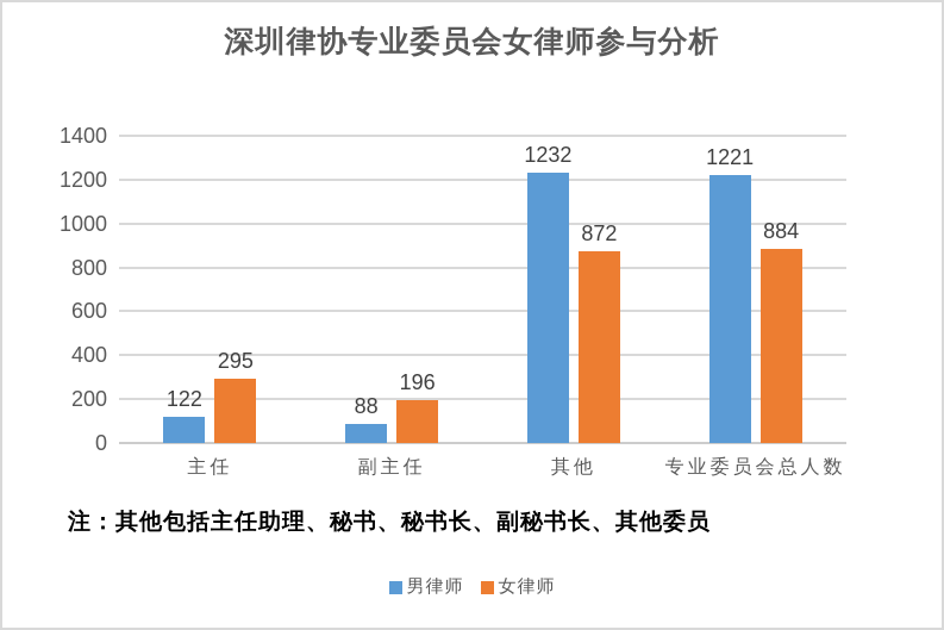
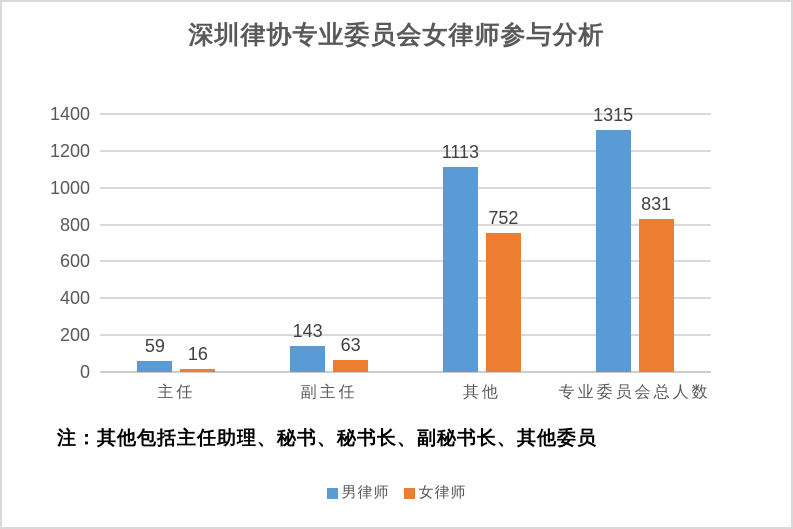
男律师/主任: 122 -> 59
女律师/主任: 295 -> 16
男律师/副主任: 88 -> 143
女律师/副主任: 196 -> 63
男律师/其他: 1232 -> 1113
女律师/其他: 872 -> 752
男律师/专业委员会总人数: 1221 -> 1315
女律师/专业委员会总人数: 884 -> 831
